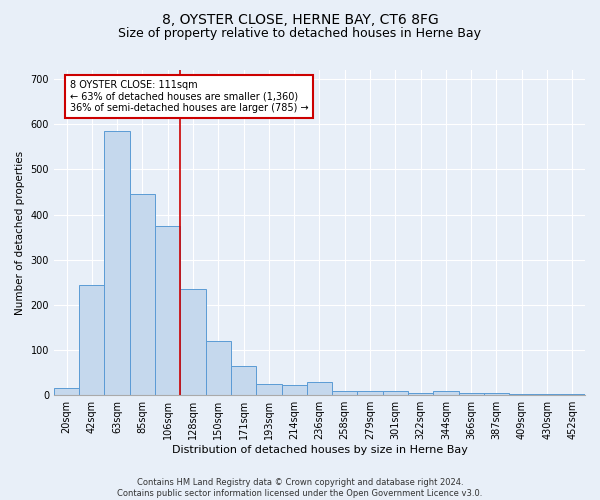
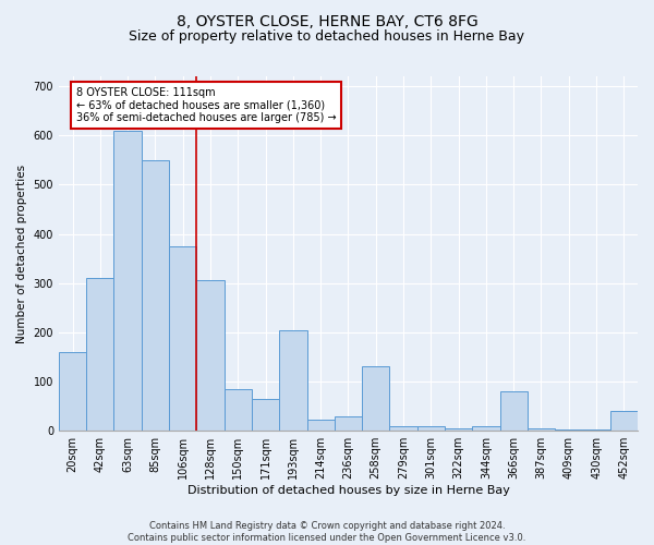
20sqm: 15 -> 160
42sqm: 245 -> 310
63sqm: 585 -> 610
85sqm: 445 -> 550
128sqm: 235 -> 305
150sqm: 120 -> 85
193sqm: 25 -> 205
258sqm: 10 -> 130
366sqm: 5 -> 80
452sqm: 3 -> 40
